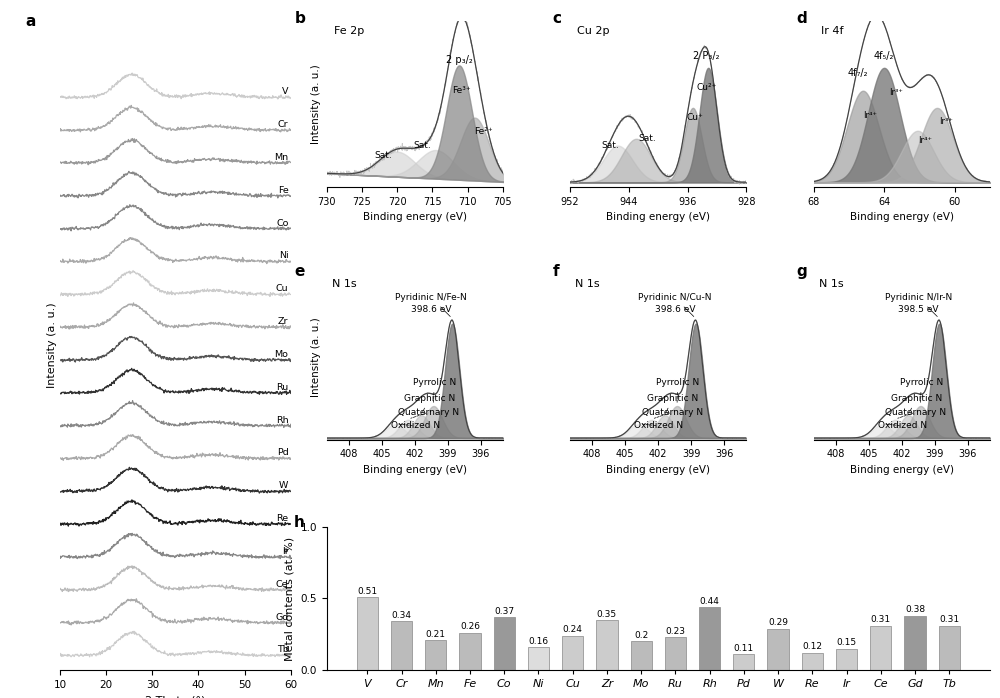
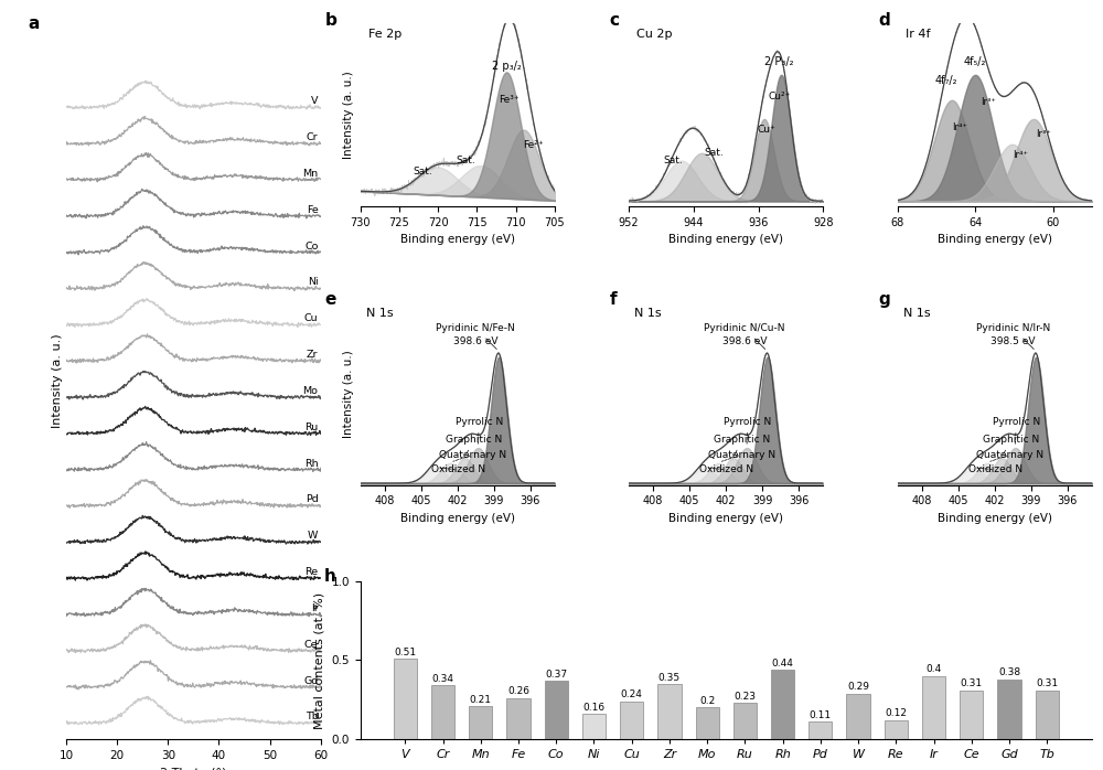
Ir: 0.15 -> 0.4
